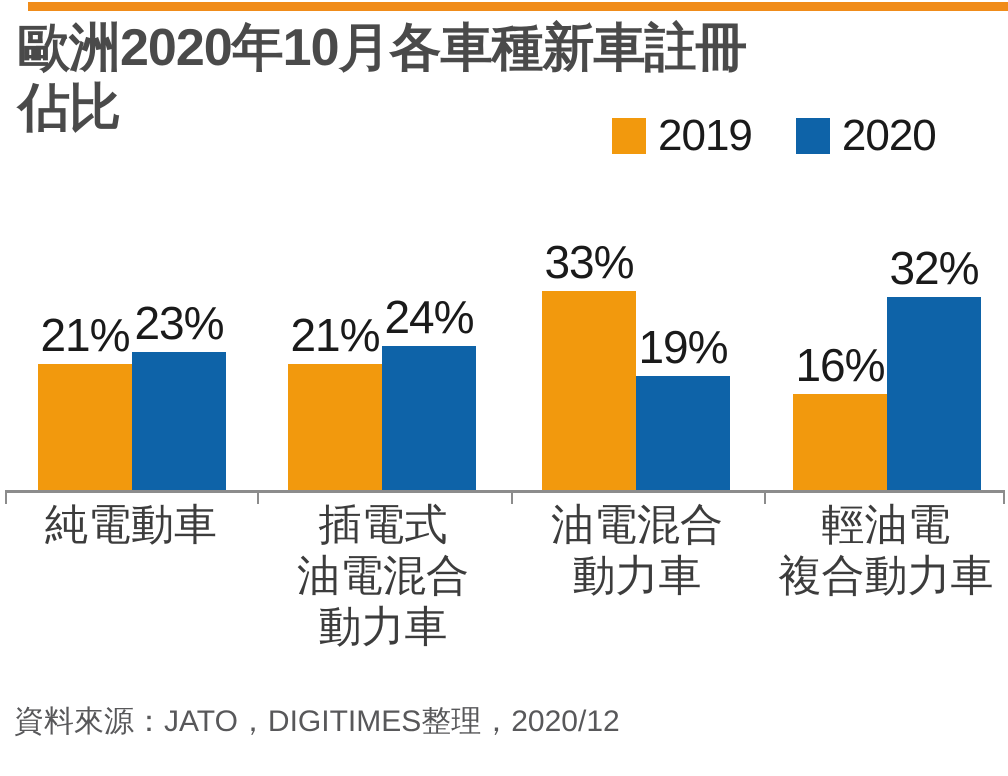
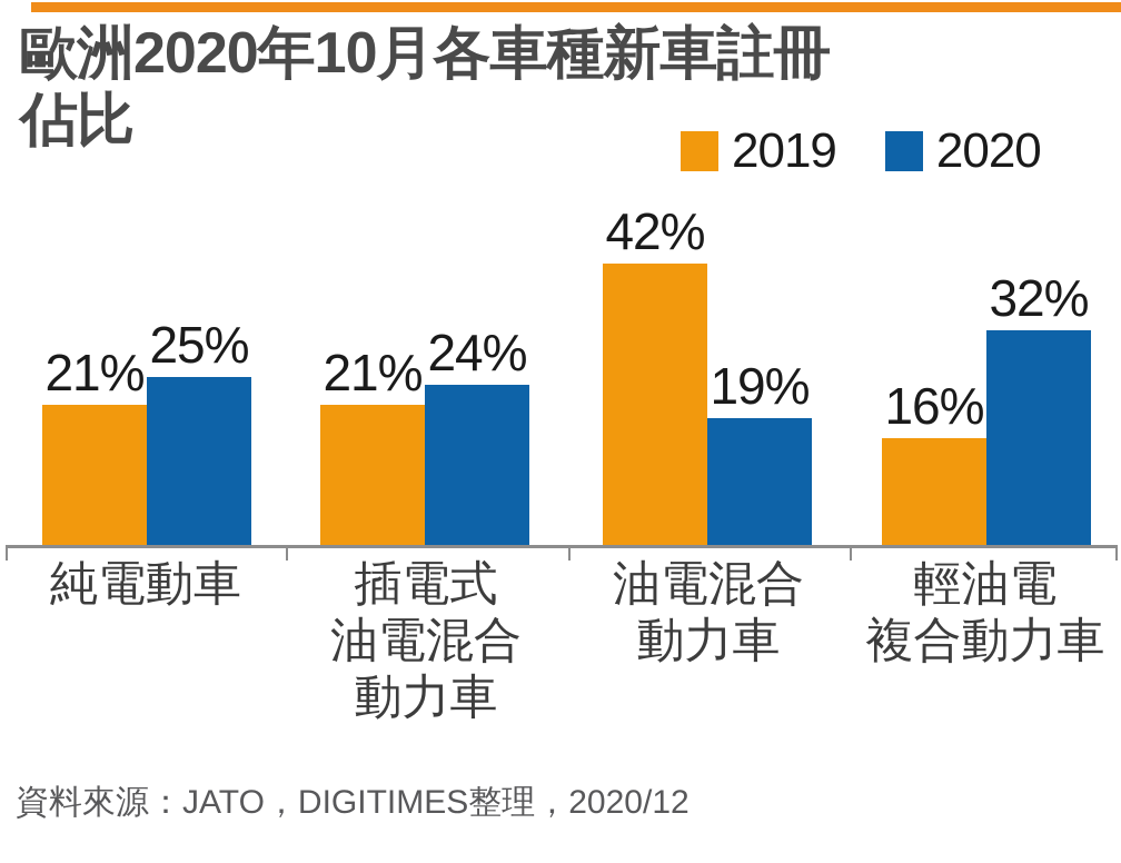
2020/純電動車: 23% -> 25%
2019/油電混合動力車: 33% -> 42%
